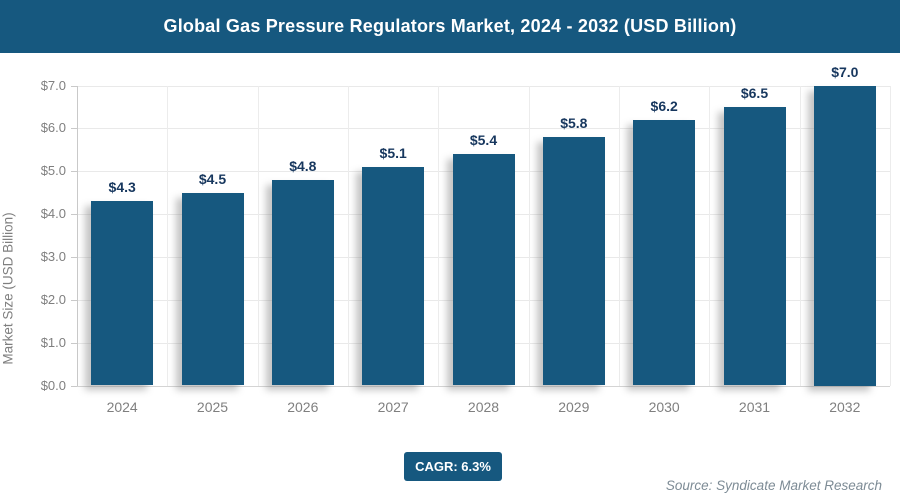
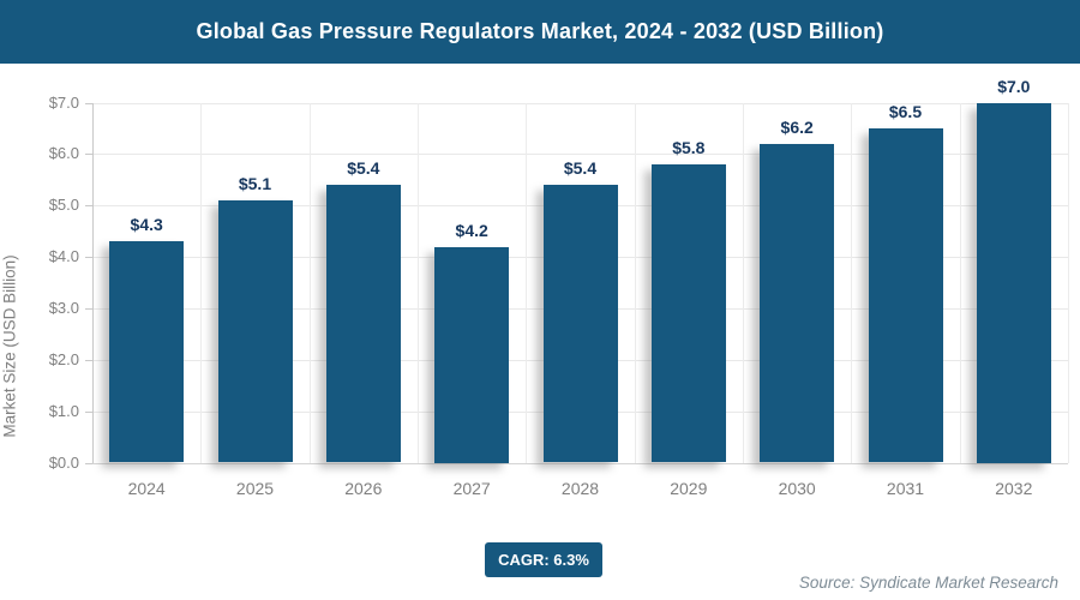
2025: $4.5 -> $5.1
2026: $4.8 -> $5.4
2027: $5.1 -> $4.2
